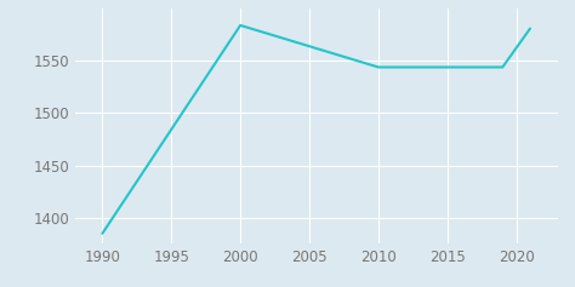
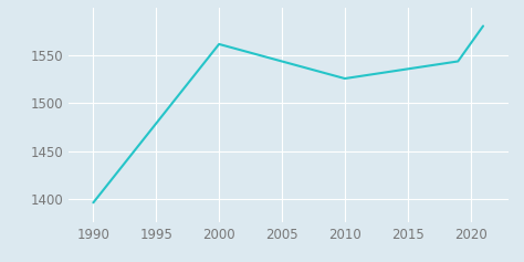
1990: 1385 -> 1396
2000: 1584 -> 1562
2010: 1544 -> 1526
